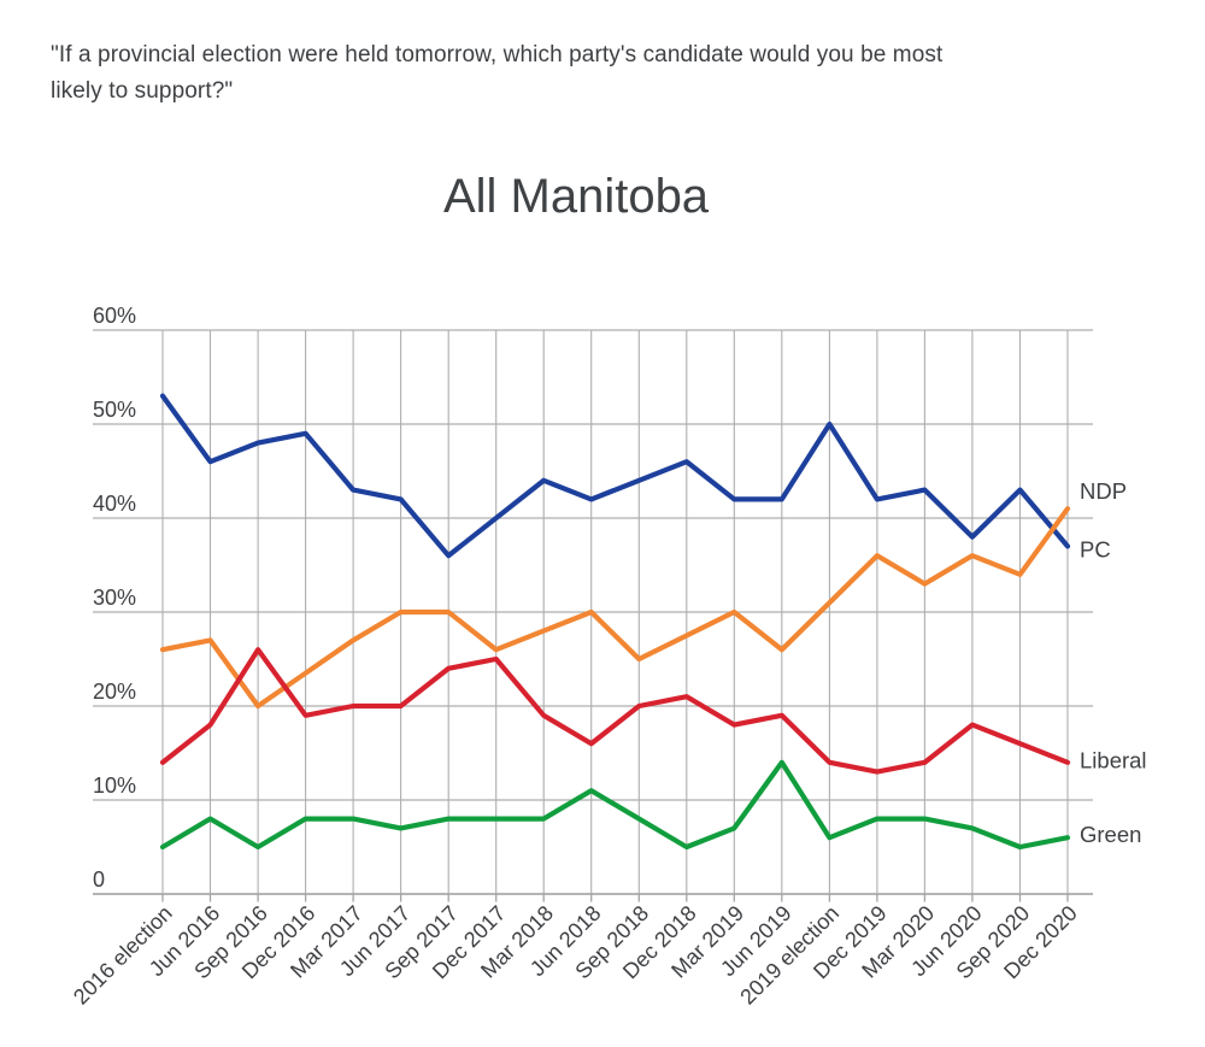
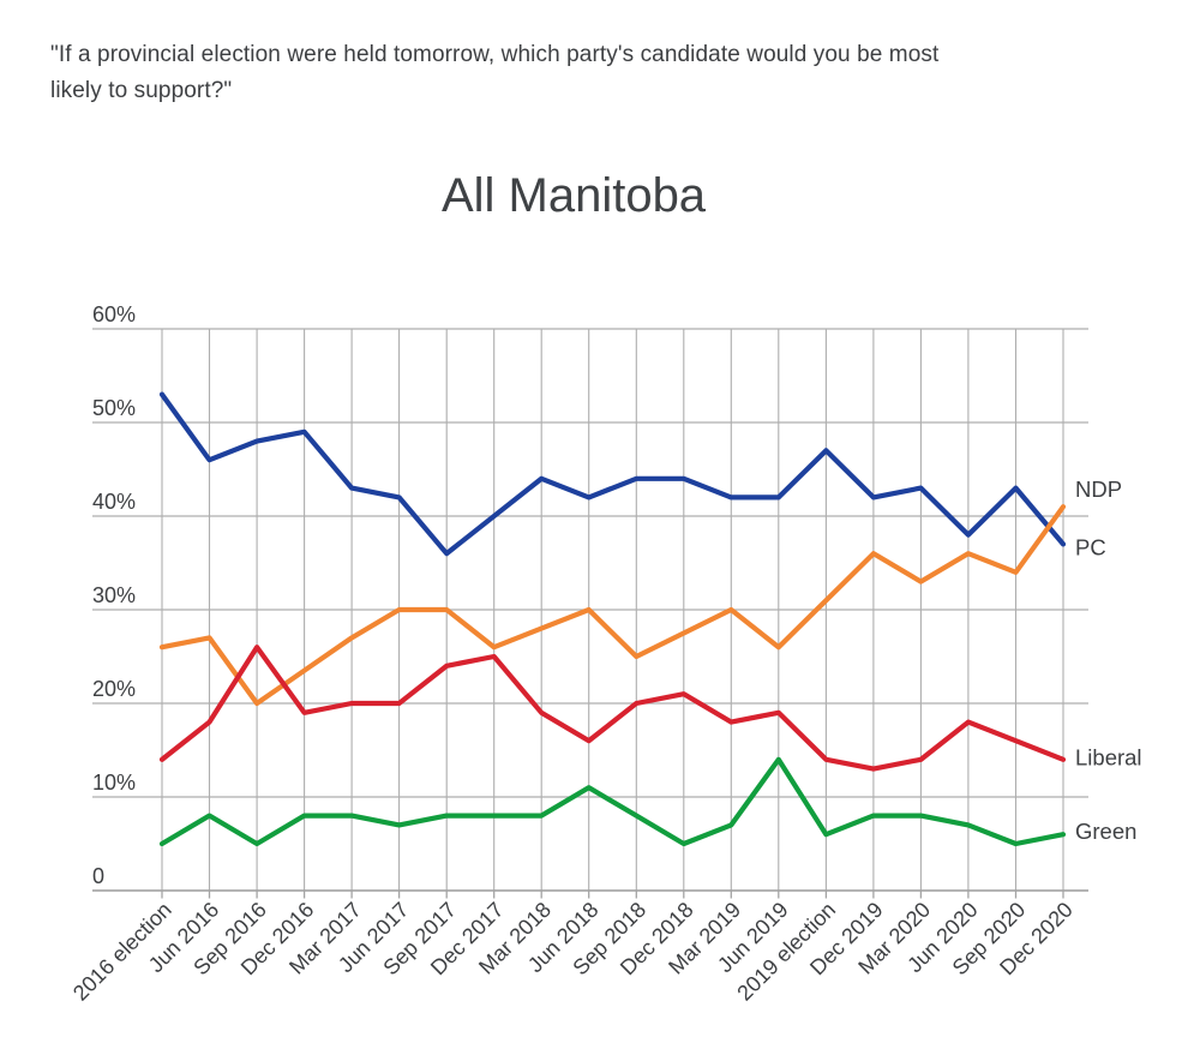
PC/Dec 2018: 46% -> 44%
PC/2019 election: 50% -> 47%
